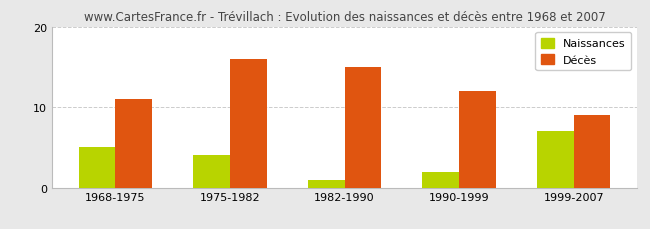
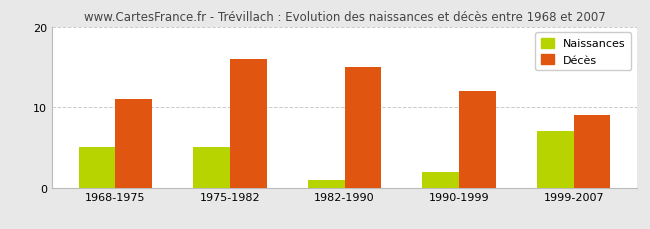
Naissances/1975-1982: 4 -> 5
